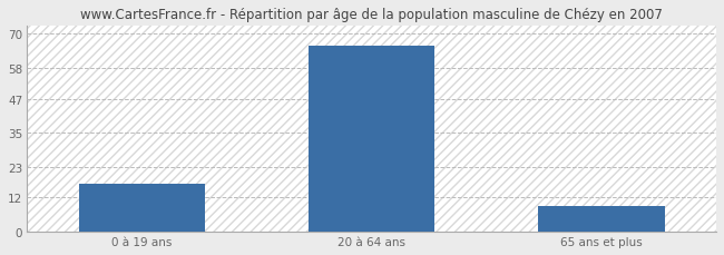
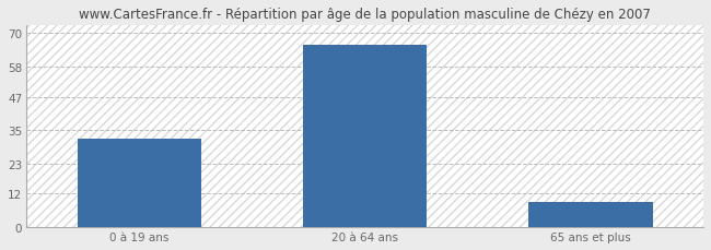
0 à 19 ans: 17 -> 32
